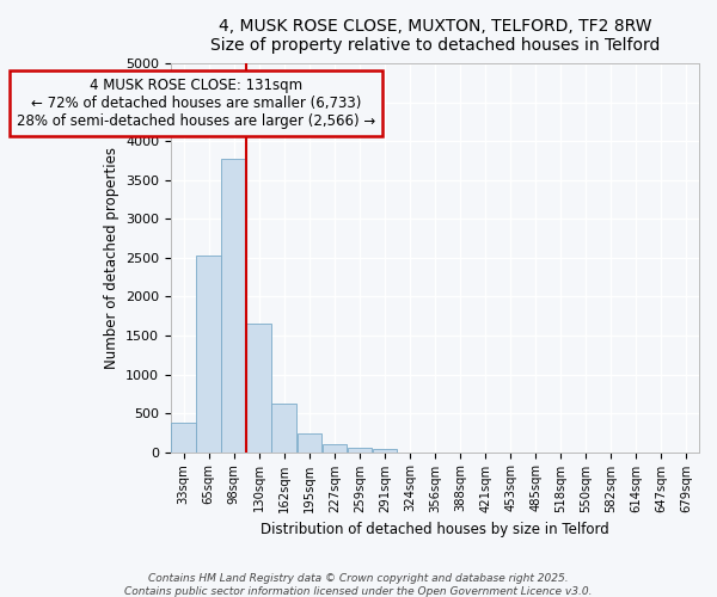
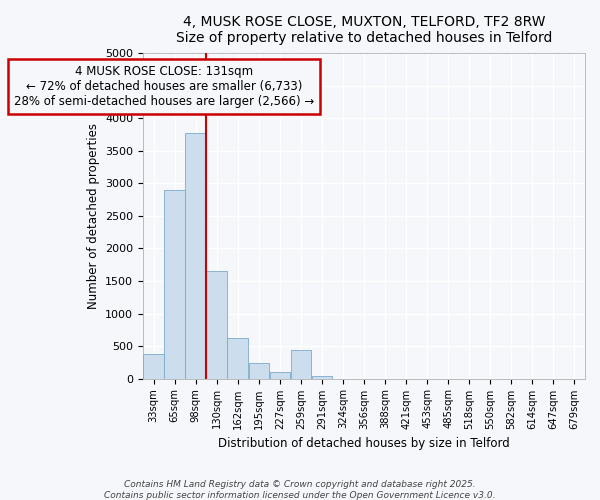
65sqm: 2530 -> 2900
259sqm: 60 -> 440
